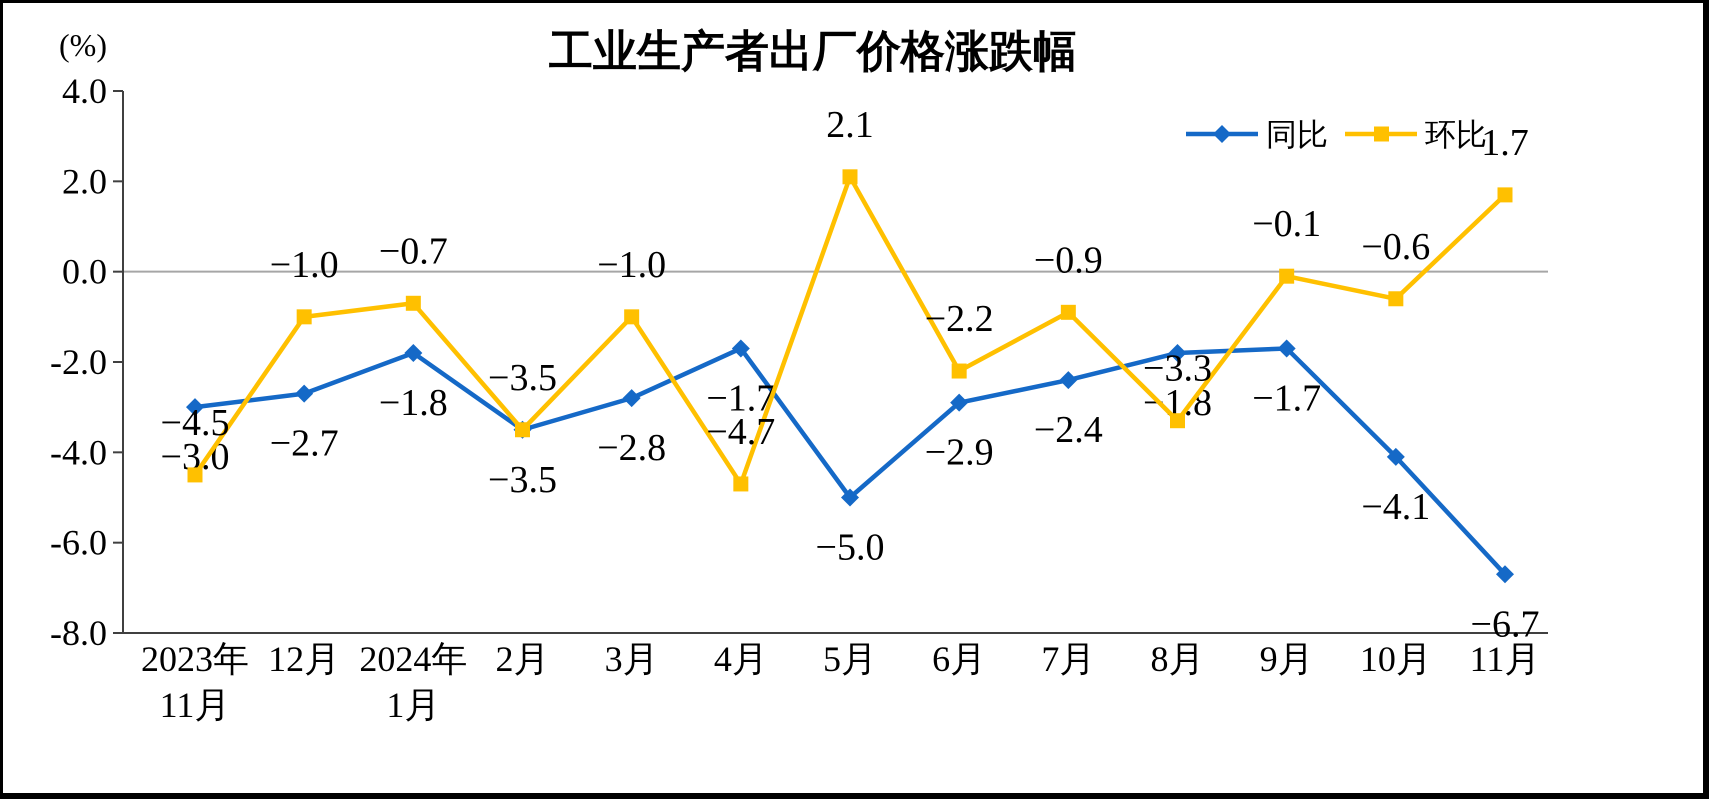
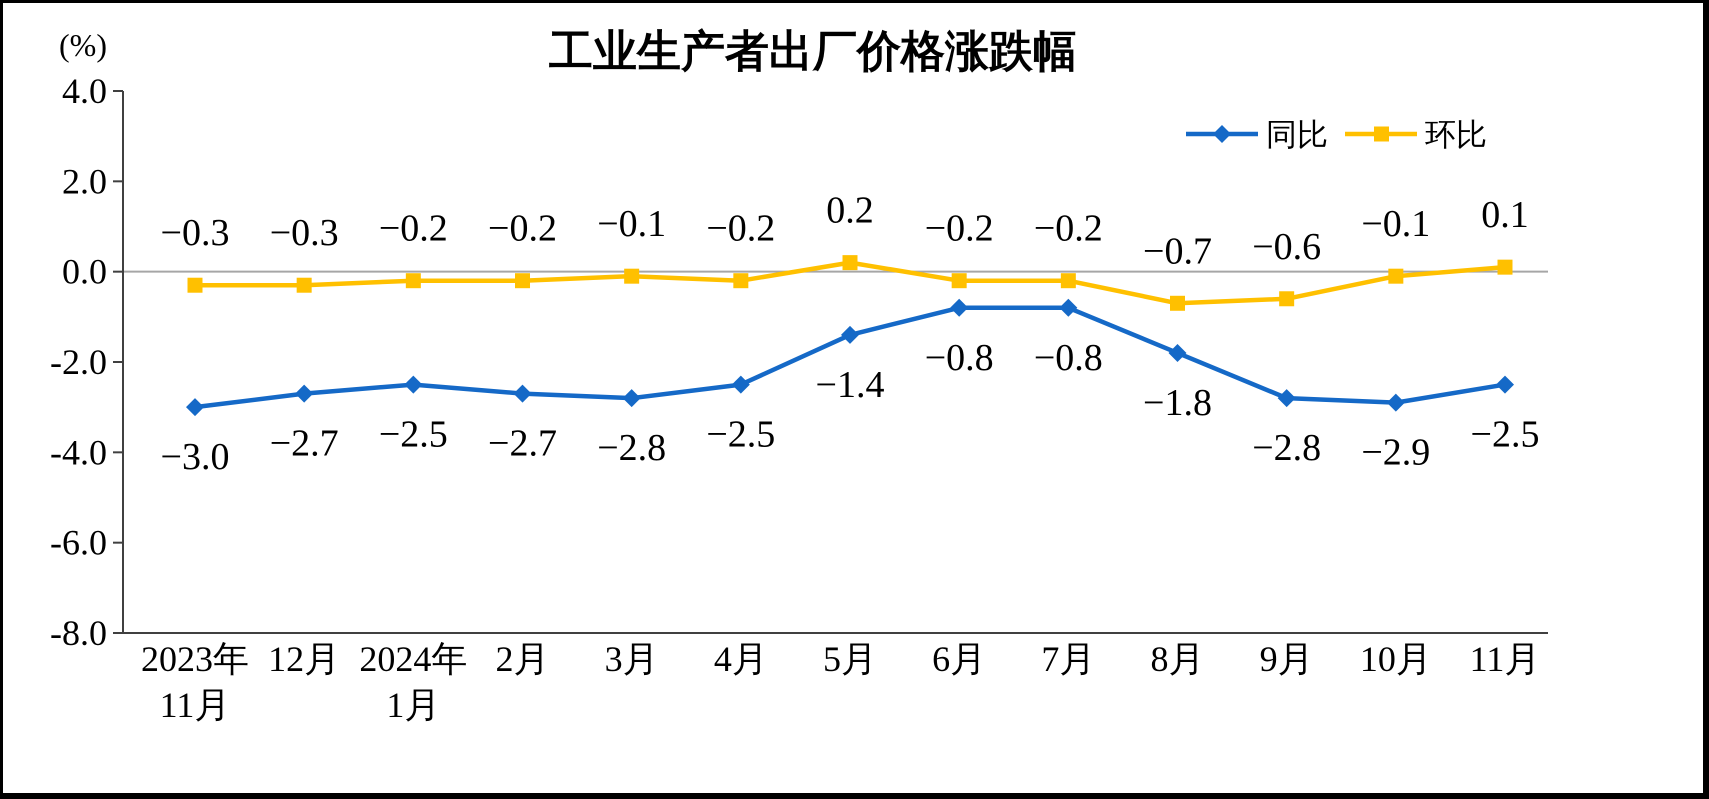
环比/2023年 11月: −4.5 -> −0.3
环比/12月: −1.0 -> −0.3
同比/2024年 1月: −1.8 -> −2.5
环比/2024年 1月: −0.7 -> −0.2
同比/2月: −3.5 -> −2.7
环比/2月: −3.5 -> −0.2
环比/3月: −1.0 -> −0.1
同比/4月: −1.7 -> −2.5
环比/4月: −4.7 -> −0.2
同比/5月: −5.0 -> −1.4
环比/5月: 2.1 -> 0.2
同比/6月: −2.9 -> −0.8
环比/6月: −2.2 -> −0.2
同比/7月: −2.4 -> −0.8
环比/7月: −0.9 -> −0.2
环比/8月: −3.3 -> −0.7
同比/9月: −1.7 -> −2.8
环比/9月: −0.1 -> −0.6
同比/10月: −4.1 -> −2.9
环比/10月: −0.6 -> −0.1
同比/11月: −6.7 -> −2.5
环比/11月: 1.7 -> 0.1
